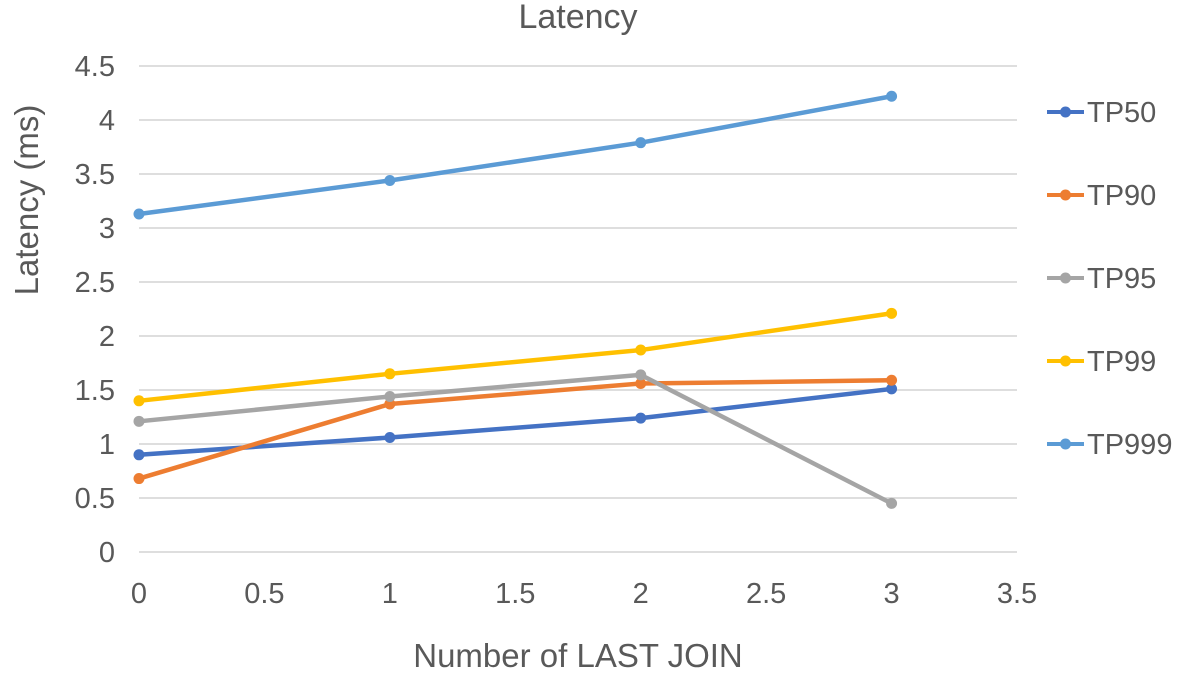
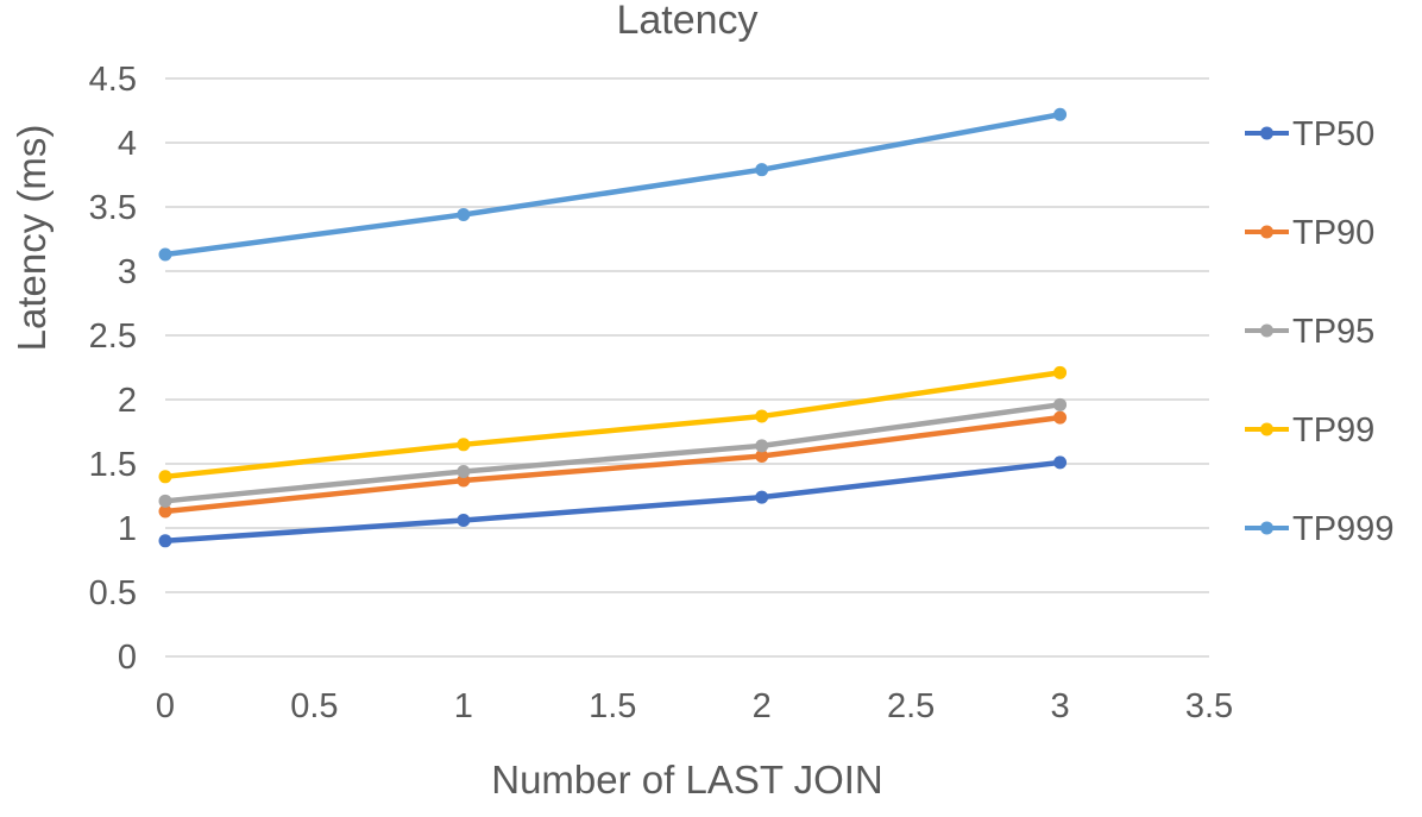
TP90/0: 0.68 -> 1.13
TP90/3: 1.59 -> 1.86
TP95/3: 0.45 -> 1.96
